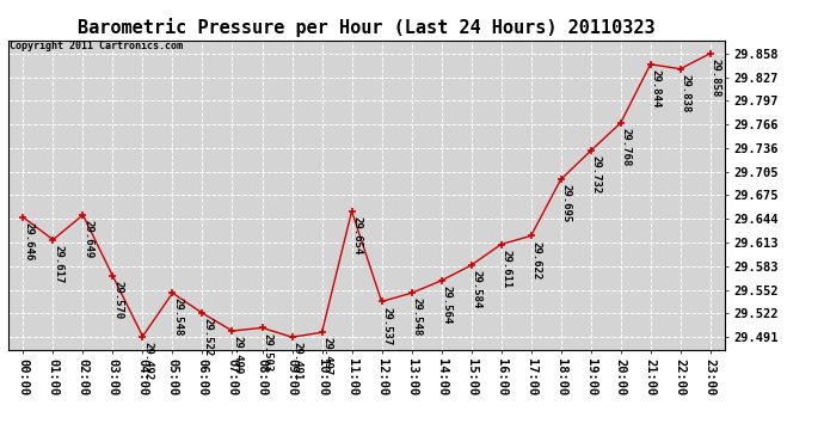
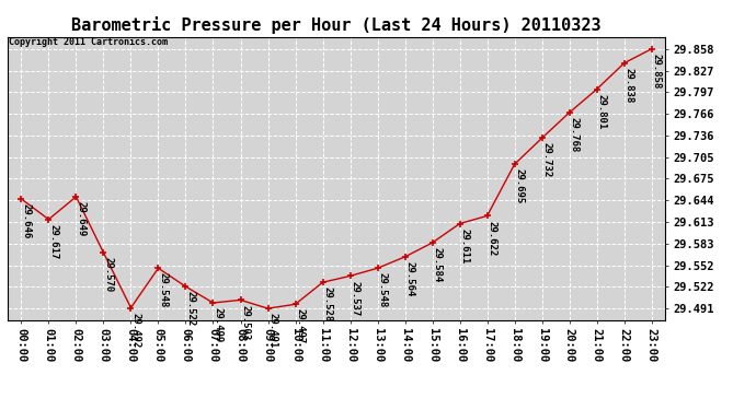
11:00: 29.654 -> 29.528
21:00: 29.844 -> 29.801
